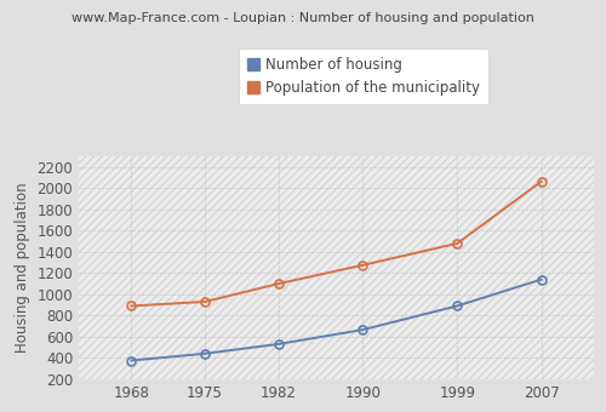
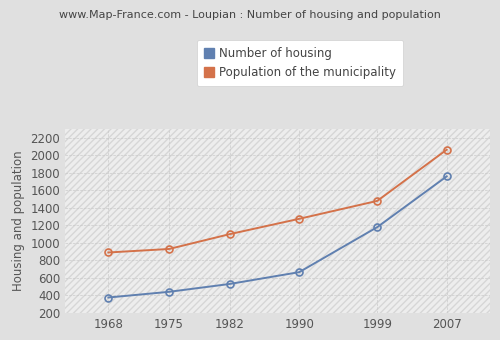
Number of housing/1999: 890 -> 1180
Number of housing/2007: 1140 -> 1760
